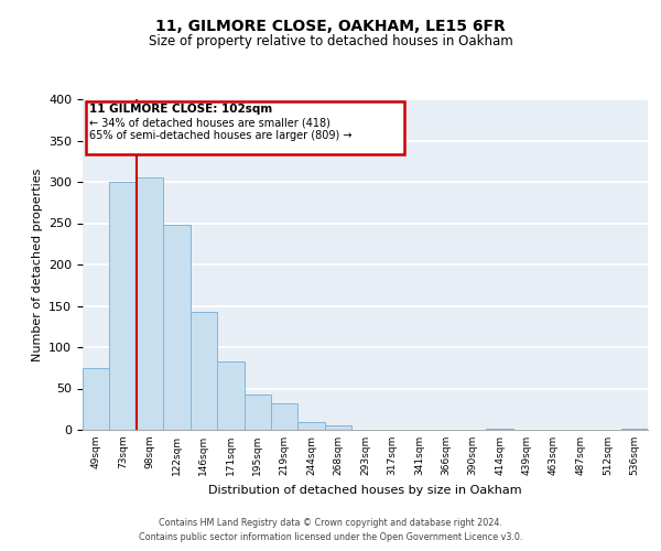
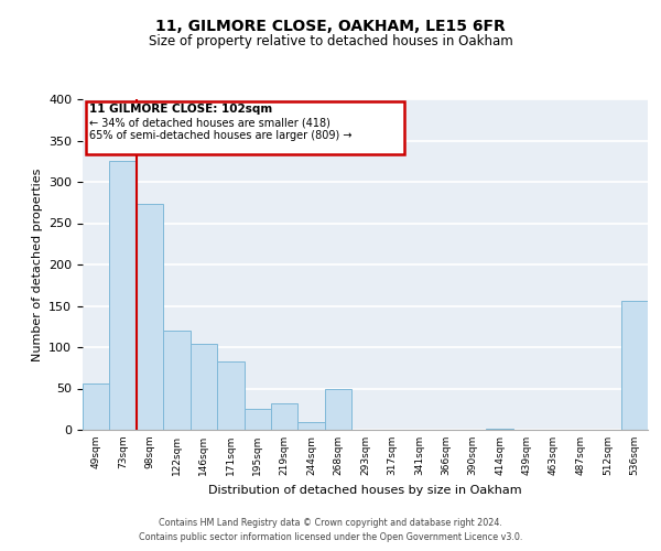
49sqm: 75 -> 56
73sqm: 300 -> 326
98sqm: 305 -> 274
122sqm: 248 -> 120
146sqm: 143 -> 104
195sqm: 43 -> 26
268sqm: 6 -> 50
536sqm: 2 -> 156
